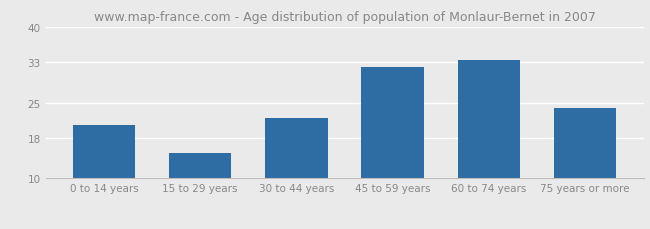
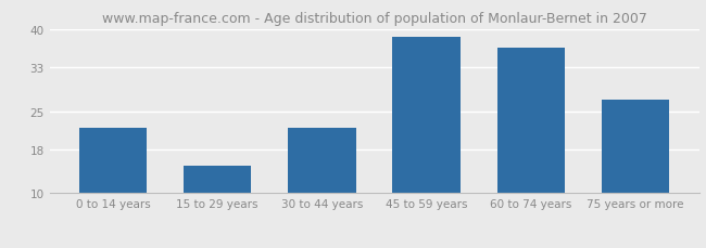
0 to 14 years: 20.6 -> 22.0
45 to 59 years: 32.0 -> 38.5
60 to 74 years: 33.4 -> 36.5
75 years or more: 24.0 -> 27.0
